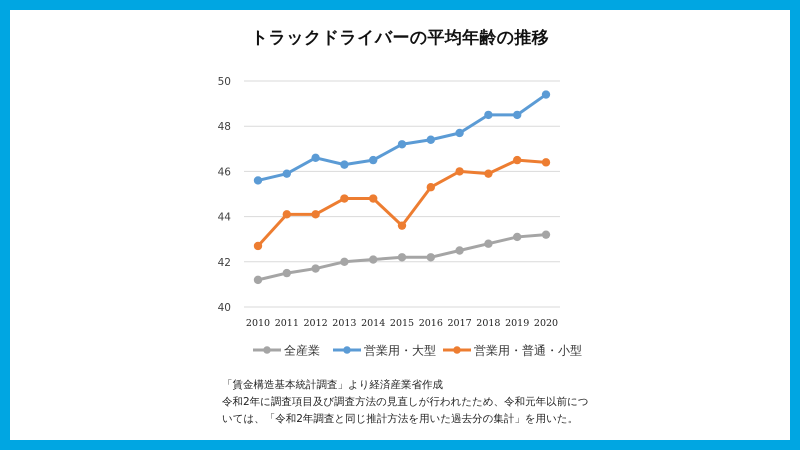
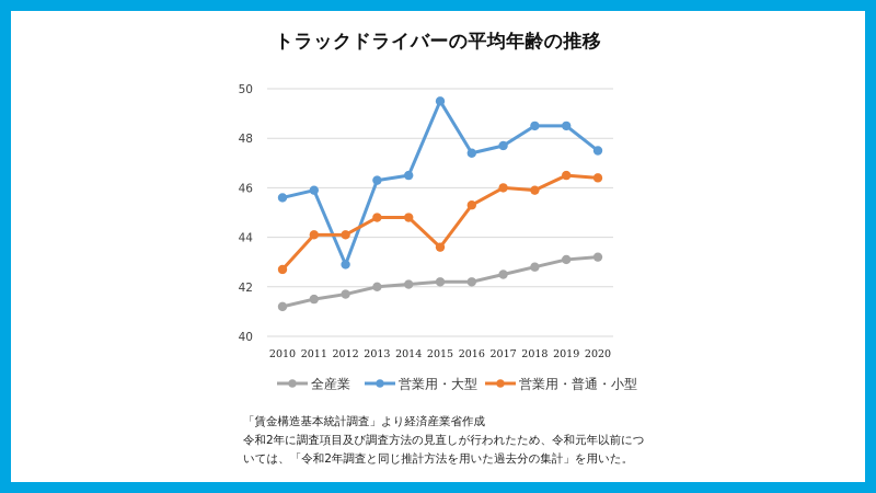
営業用・大型/2012: 46.6 -> 42.9
営業用・大型/2015: 47.2 -> 49.5
営業用・大型/2020: 49.4 -> 47.5
